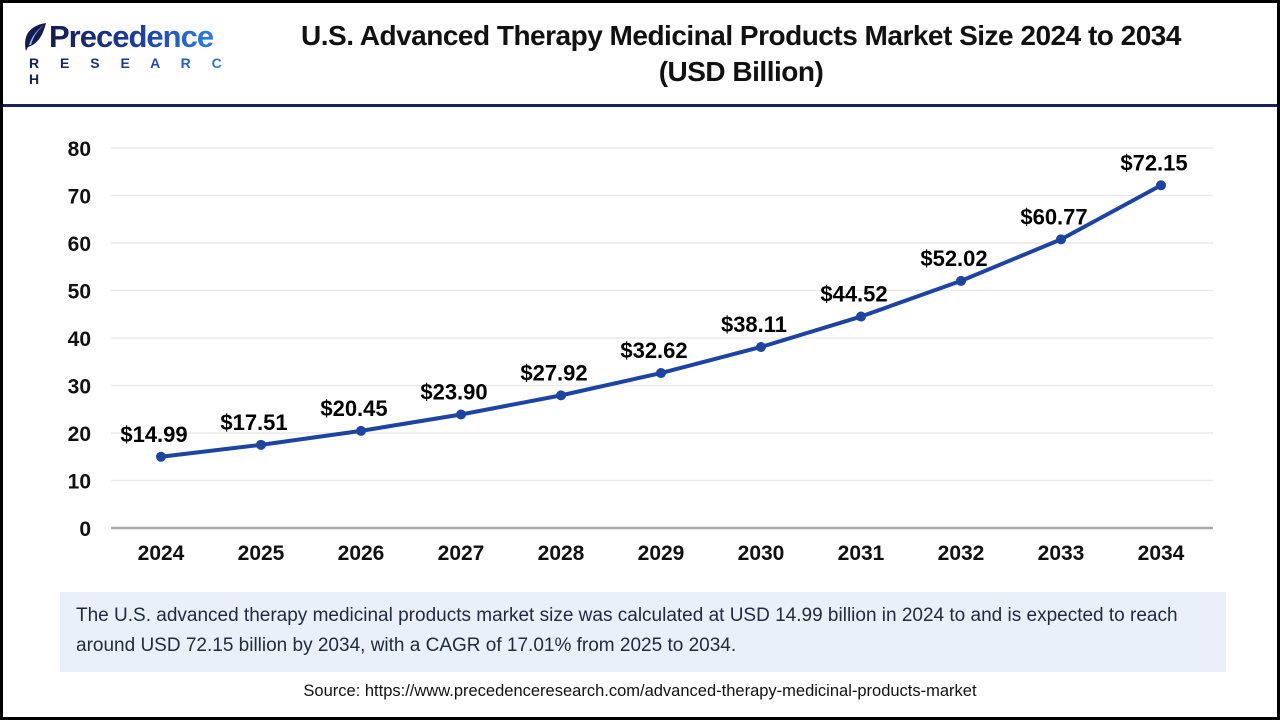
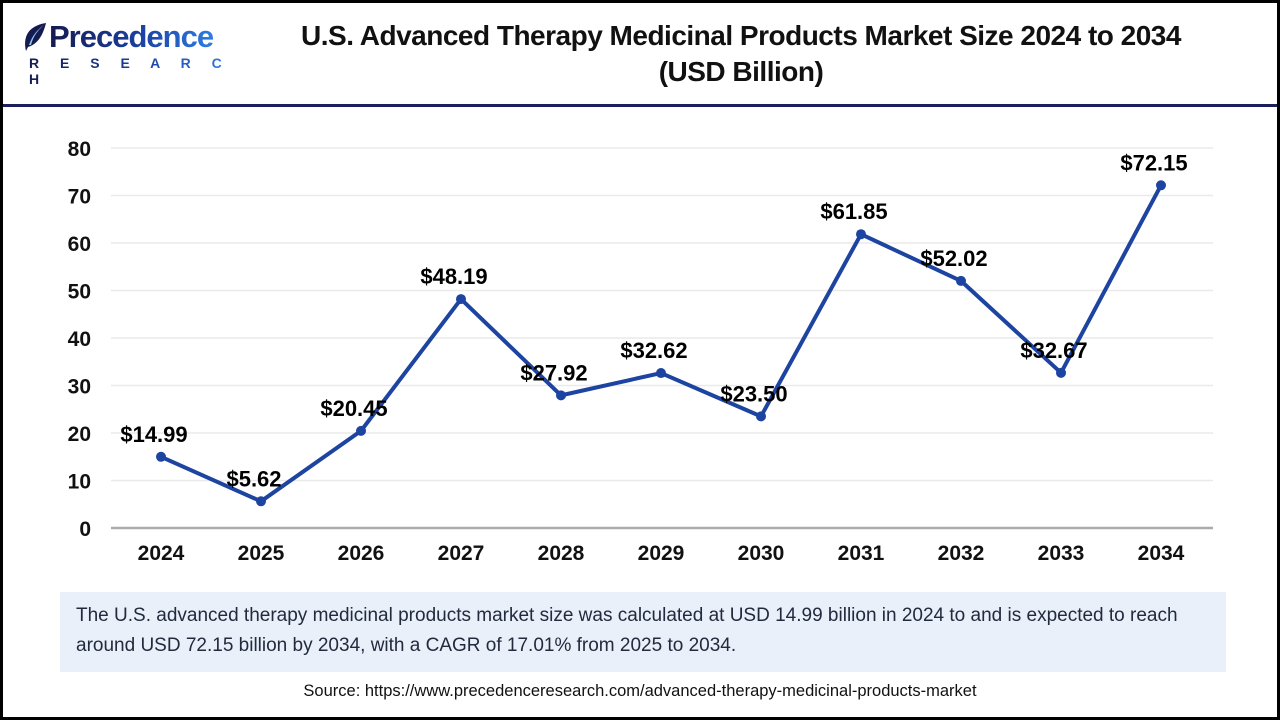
2025: $17.51 -> $5.62
2027: $23.90 -> $48.19
2030: $38.11 -> $23.50
2031: $44.52 -> $61.85
2033: $60.77 -> $32.67
